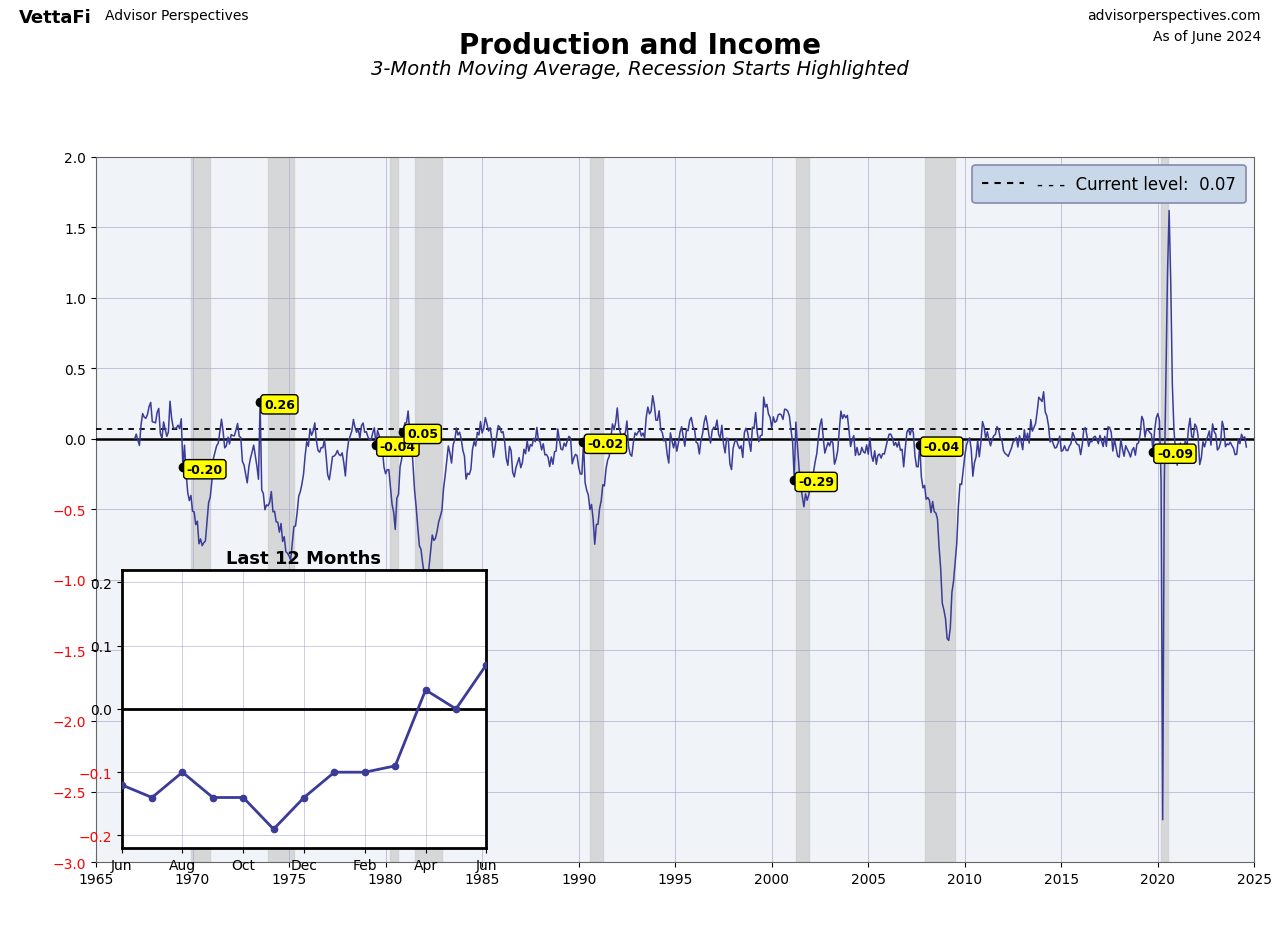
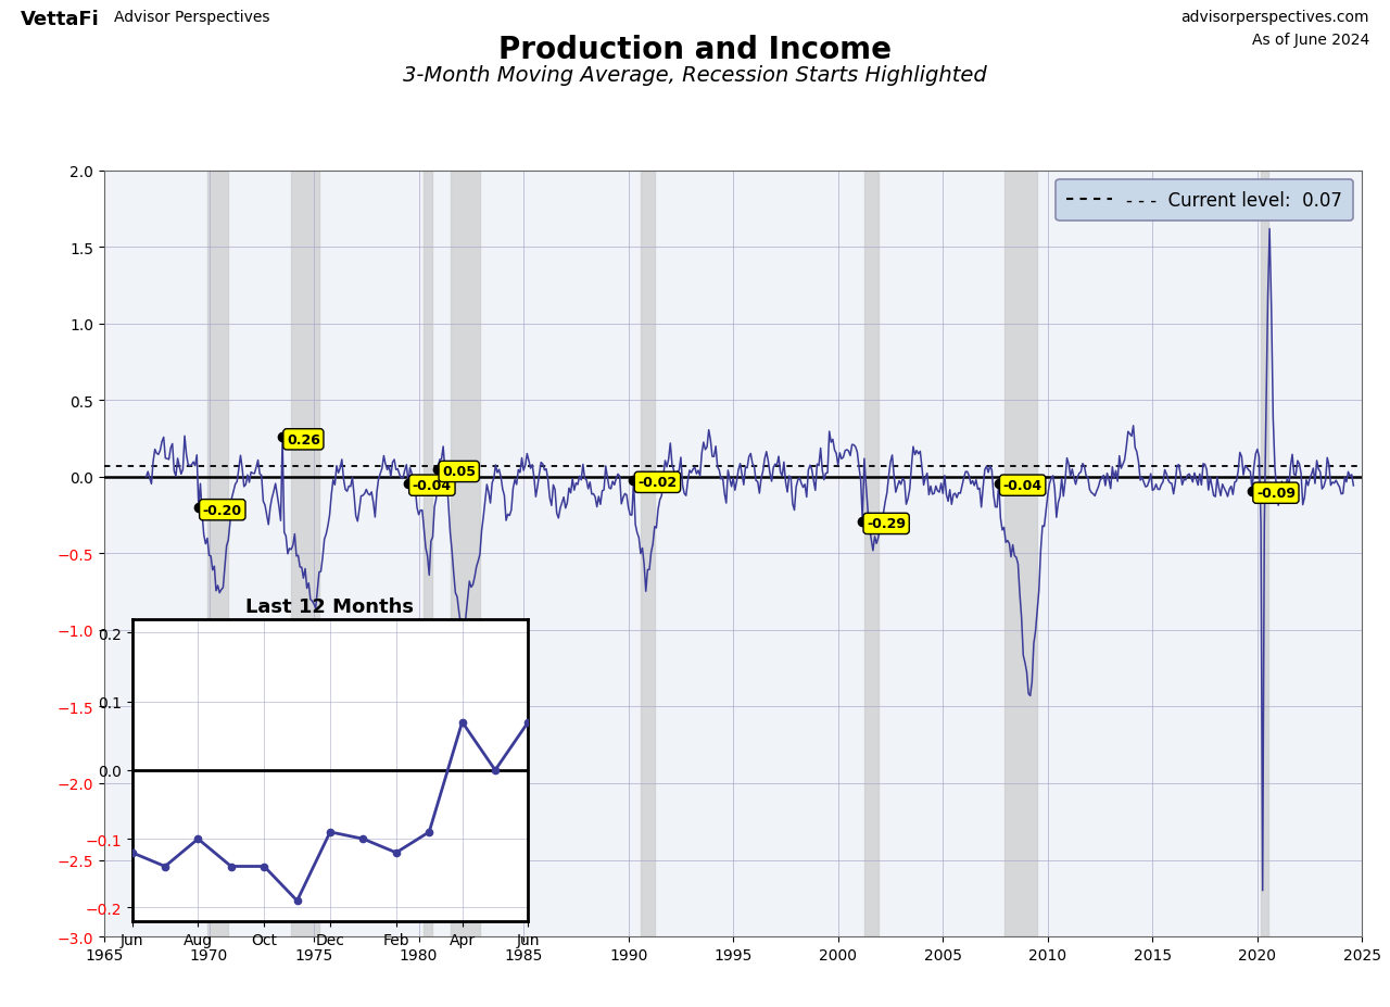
Last 12 Months/Dec: -0.14 -> -0.09
Last 12 Months/Feb: -0.10 -> -0.12
Last 12 Months/Apr: 0.03 -> 0.07
